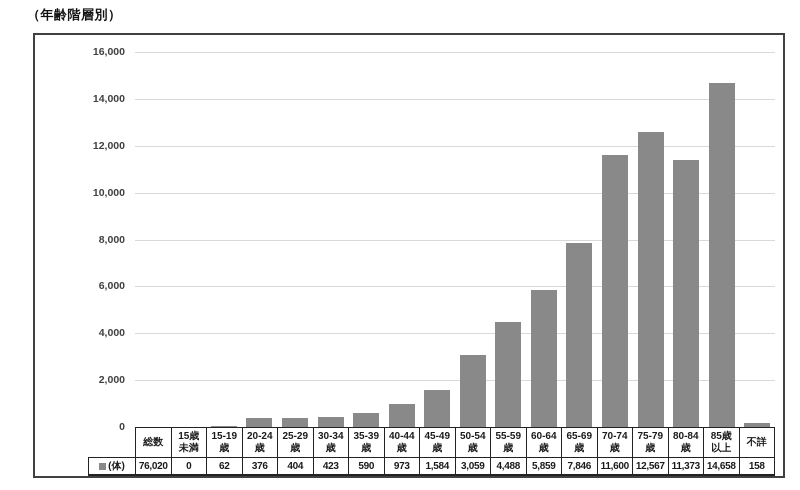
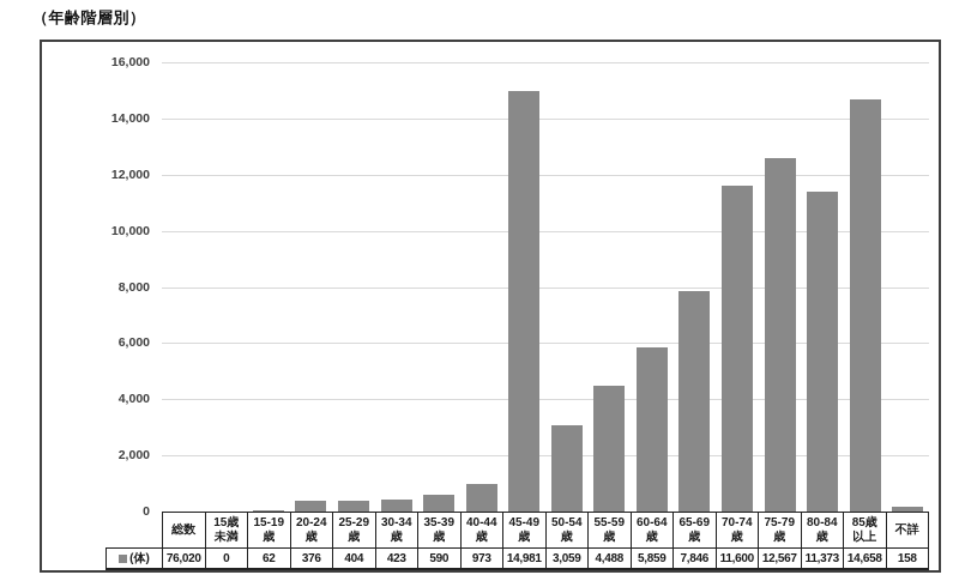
45-49 歳: 1,584 -> 14,981
